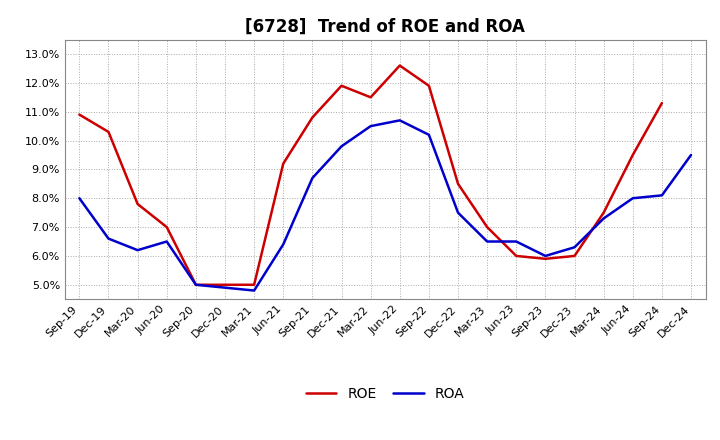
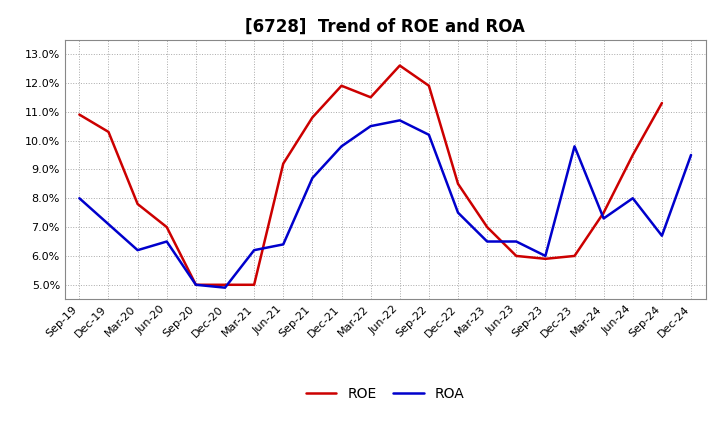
ROA/Dec-19: 6.6% -> 7.1%
ROA/Mar-21: 4.8% -> 6.2%
ROA/Dec-23: 6.3% -> 9.8%
ROA/Sep-24: 8.1% -> 6.7%
